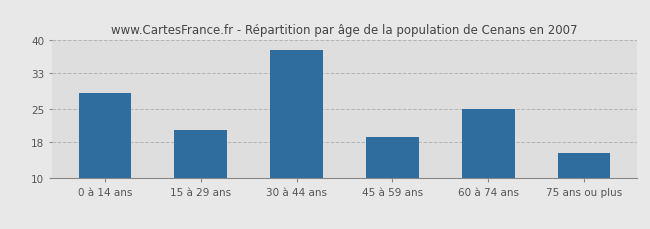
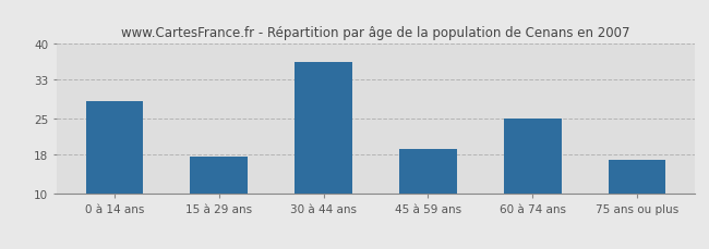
15 à 29 ans: 20.5 -> 17.5
30 à 44 ans: 38.0 -> 36.5
75 ans ou plus: 15.5 -> 16.8
